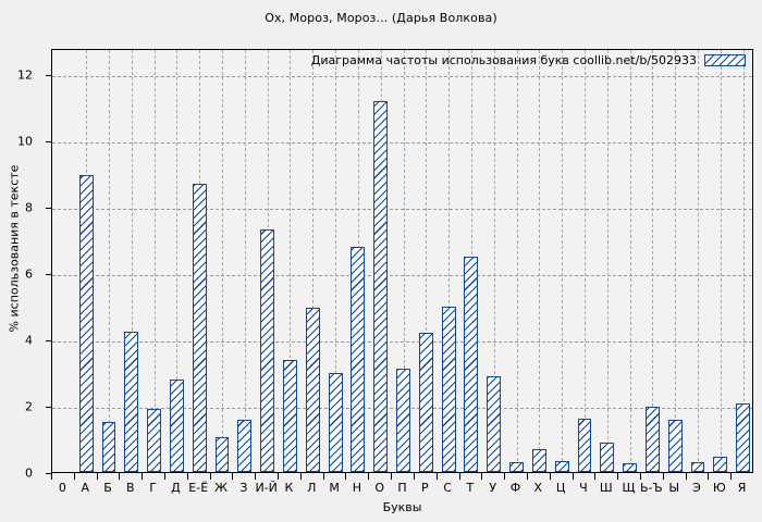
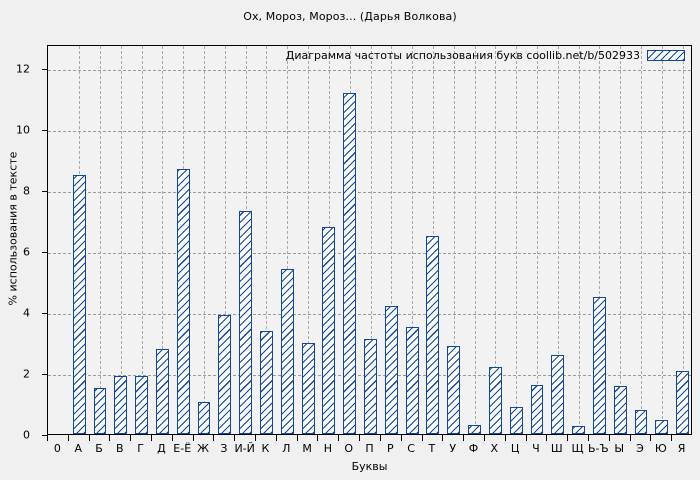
А: 8.9 -> 8.5
В: 4.2 -> 1.9
З: 1.6 -> 3.9
Л: 5.0 -> 5.4
С: 5.0 -> 3.5
Х: 0.7 -> 2.2
Ц: 0.3 -> 0.9
Ш: 0.9 -> 2.6
Ь-Ъ: 2.0 -> 4.5
Э: 0.3 -> 0.8
